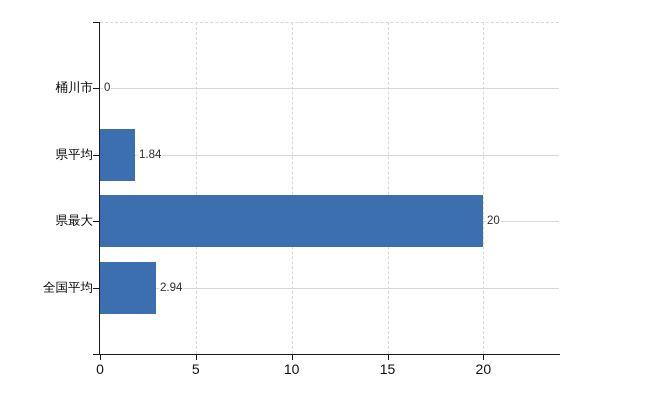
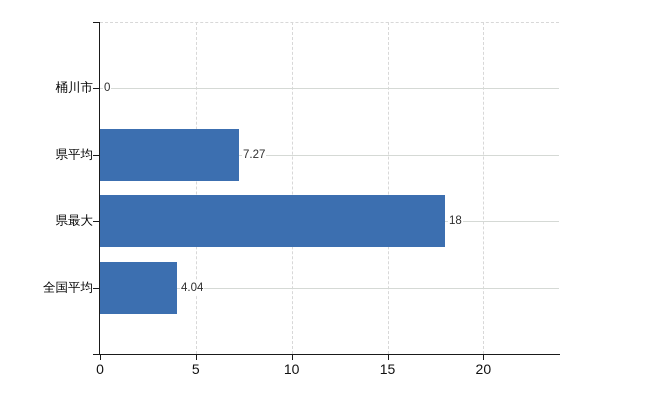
県平均: 1.84 -> 7.27
県最大: 20 -> 18
全国平均: 2.94 -> 4.04
